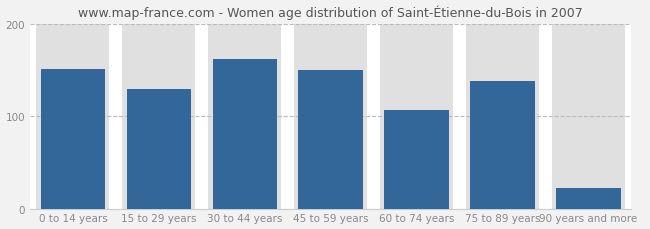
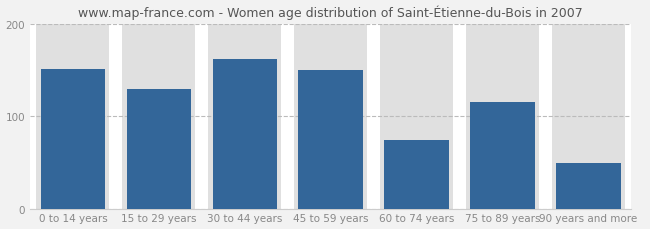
60 to 74 years: 107 -> 74
75 to 89 years: 138 -> 116
90 years and more: 22 -> 50
